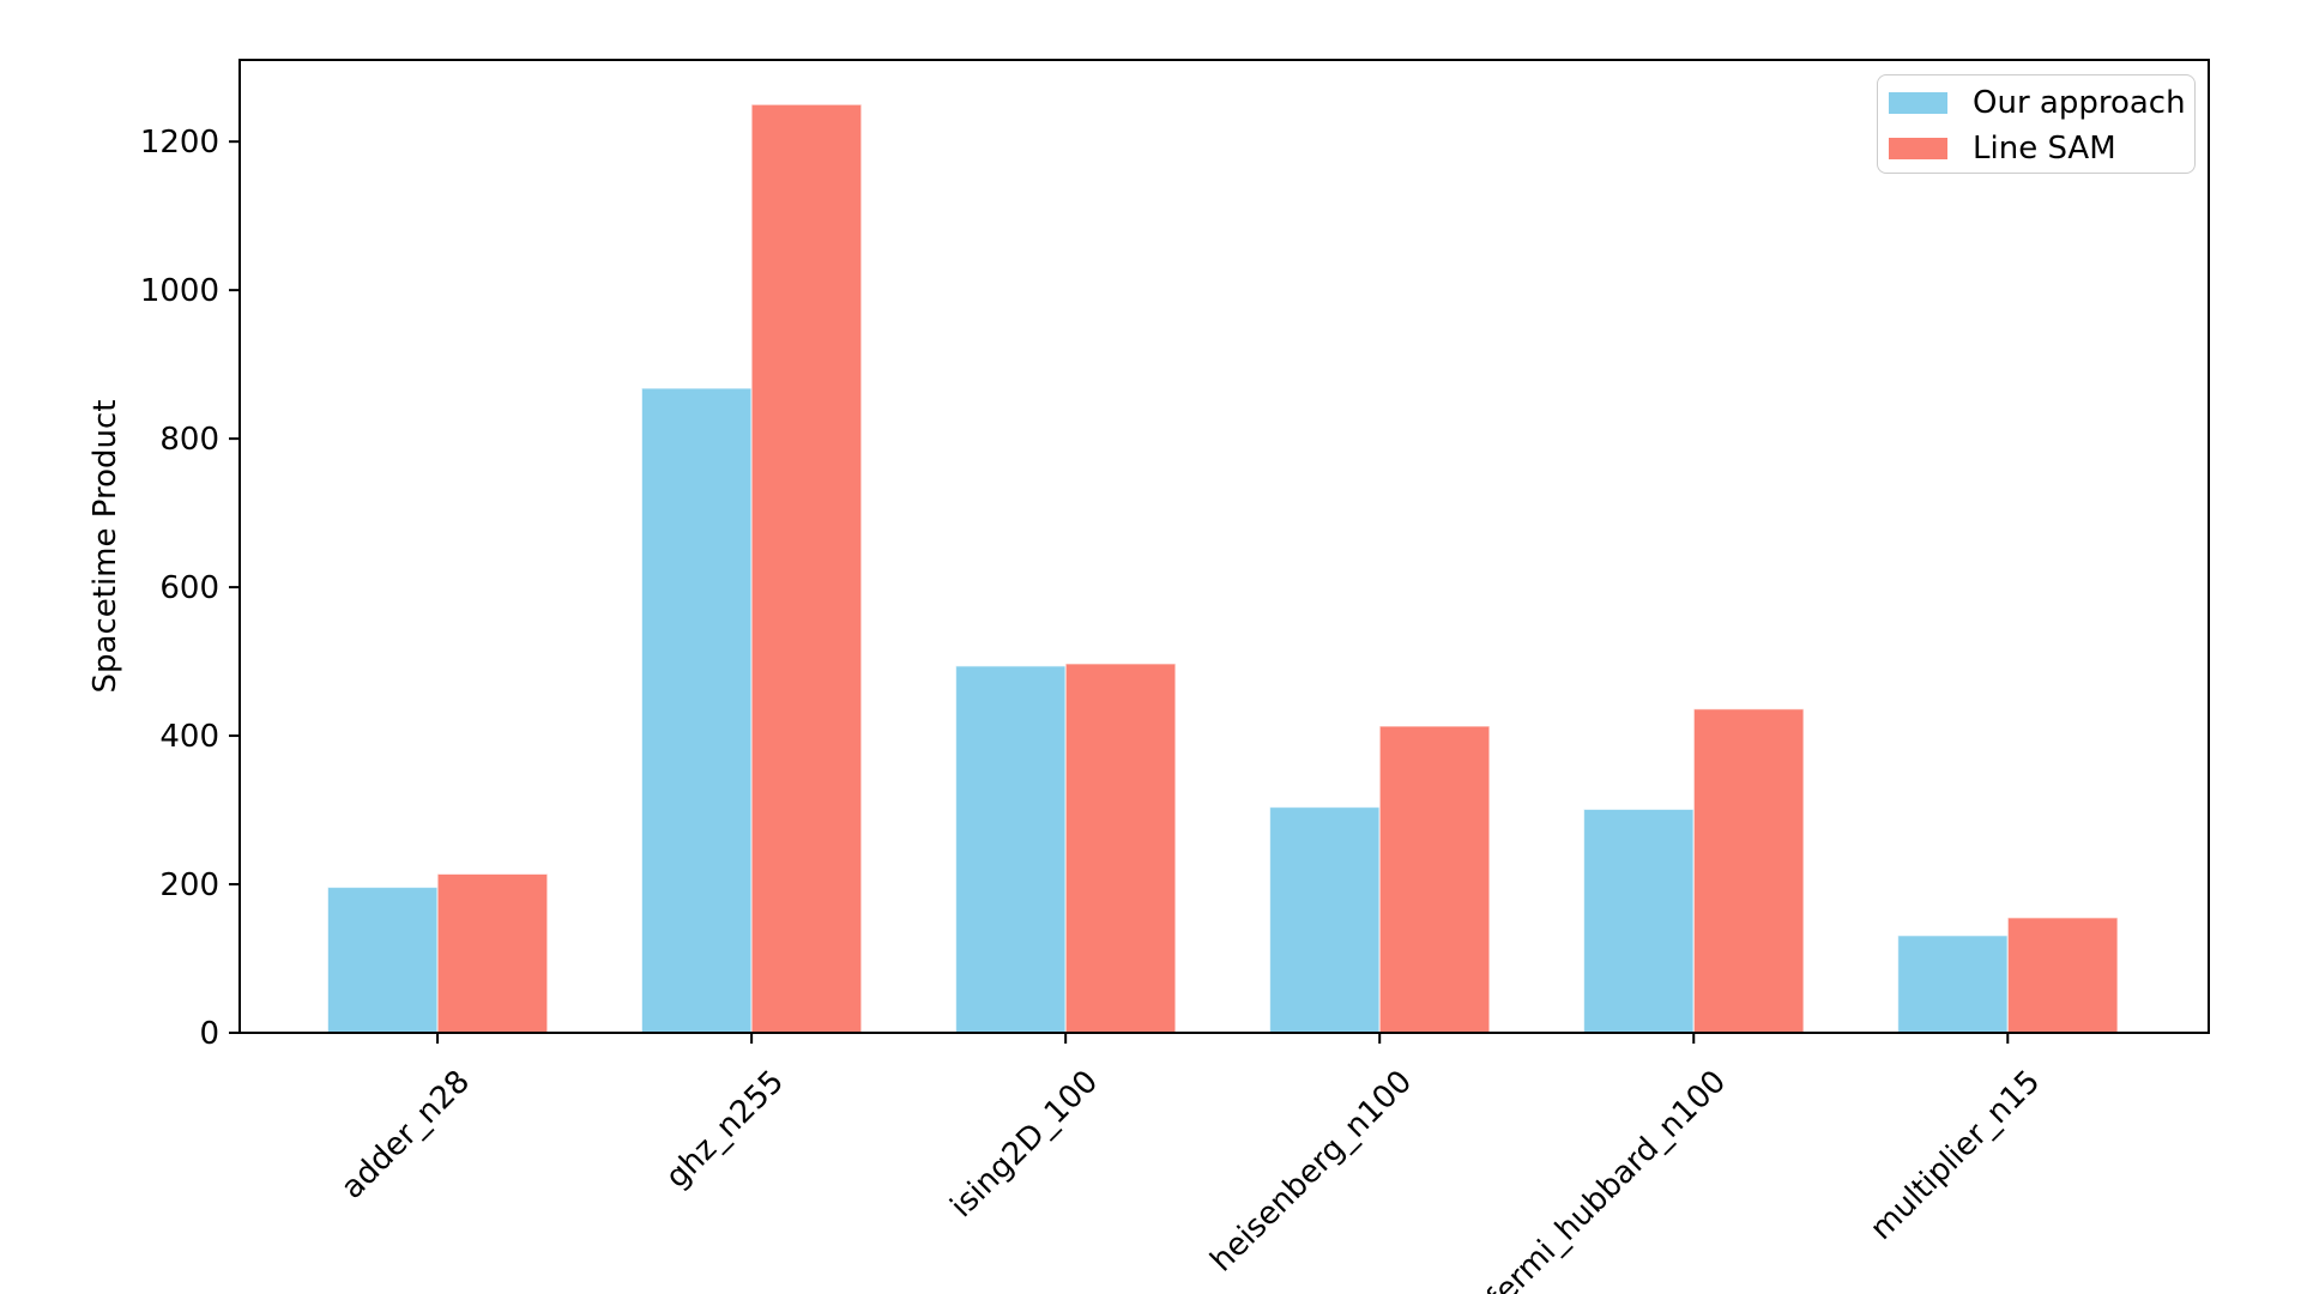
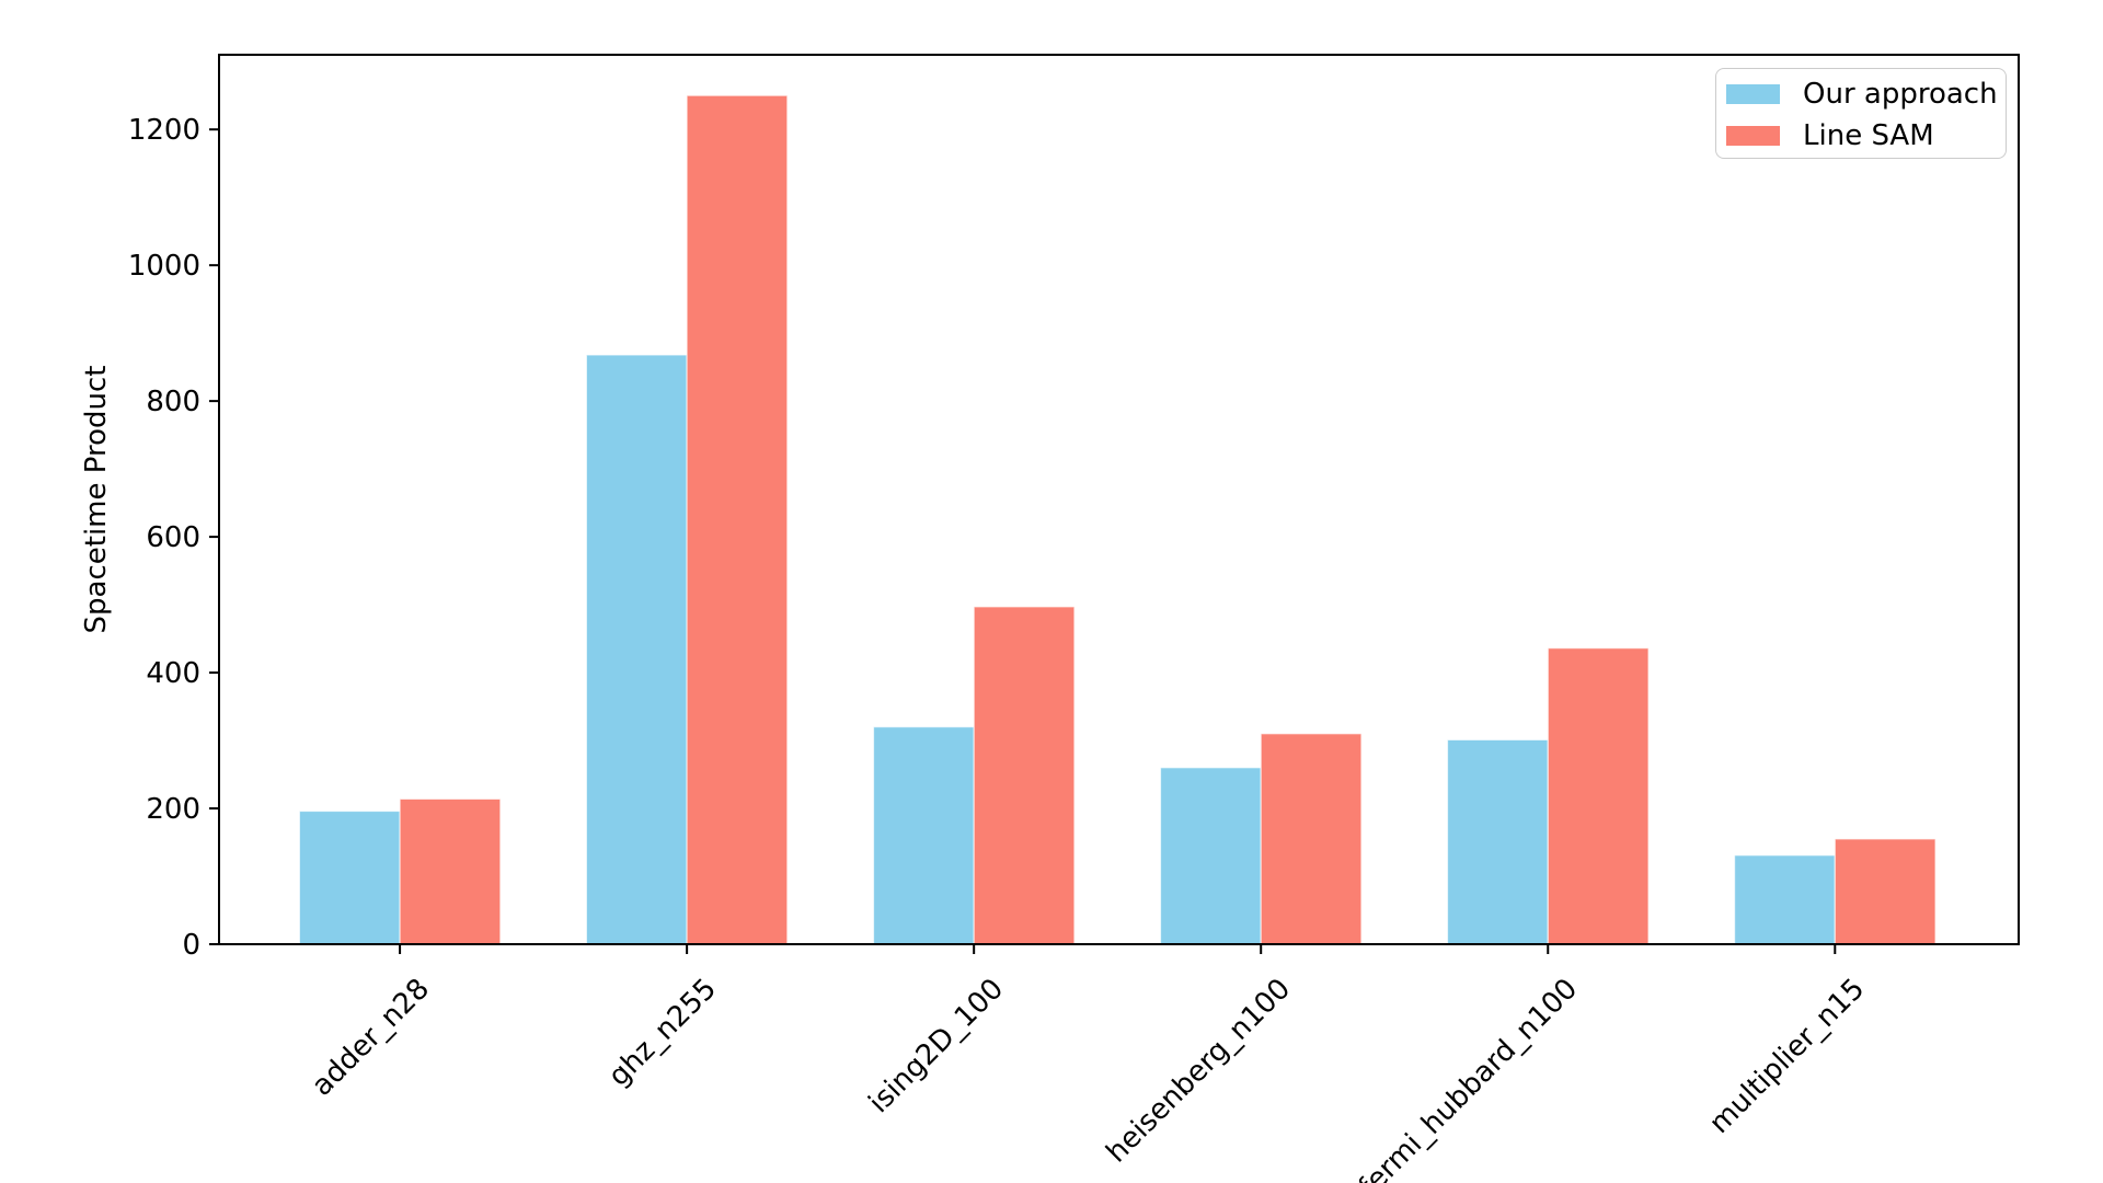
Our approach/ising2D_100: 490 -> 320
Our approach/heisenberg_n100: 300 -> 260
Line SAM/heisenberg_n100: 410 -> 310
